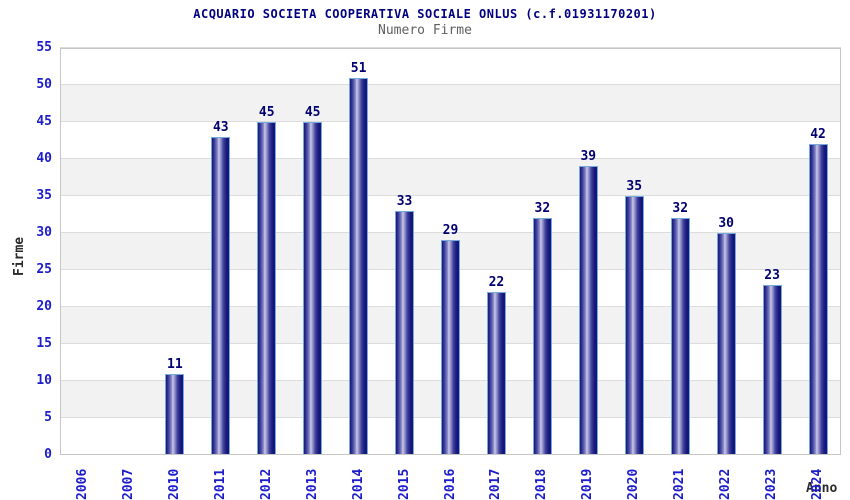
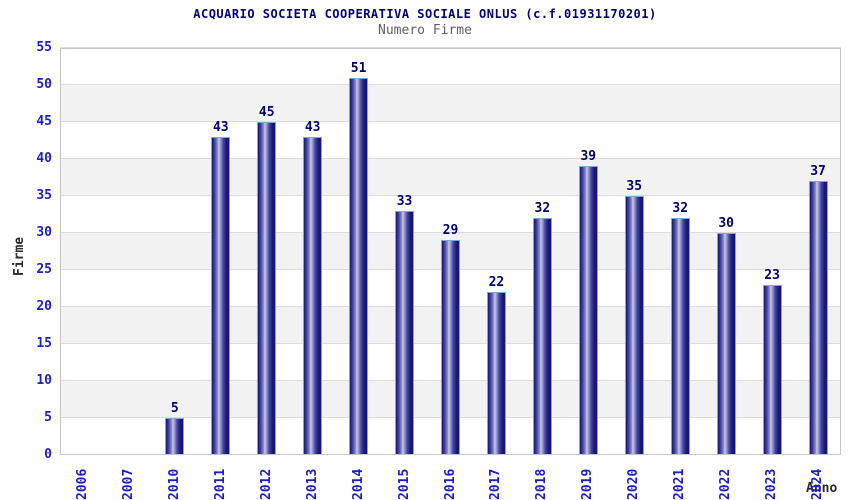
2010: 11 -> 5
2013: 45 -> 43
2024: 42 -> 37
